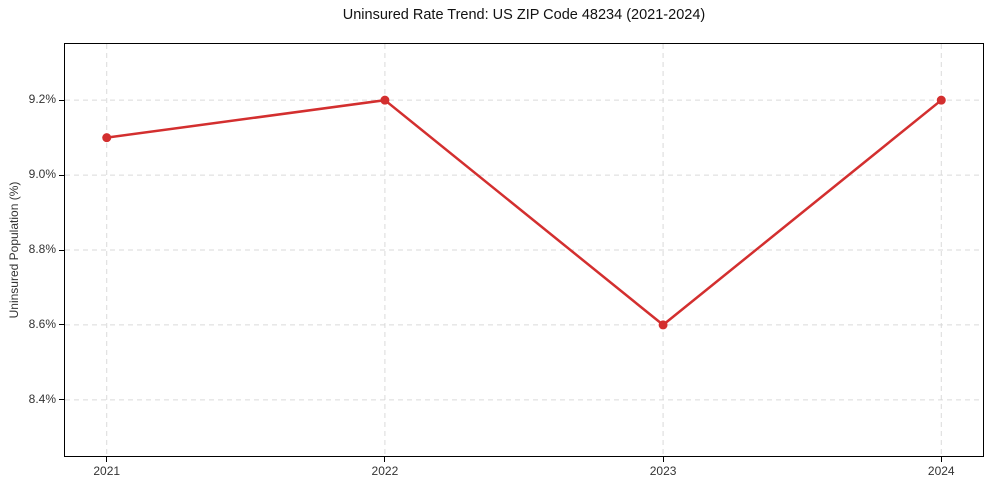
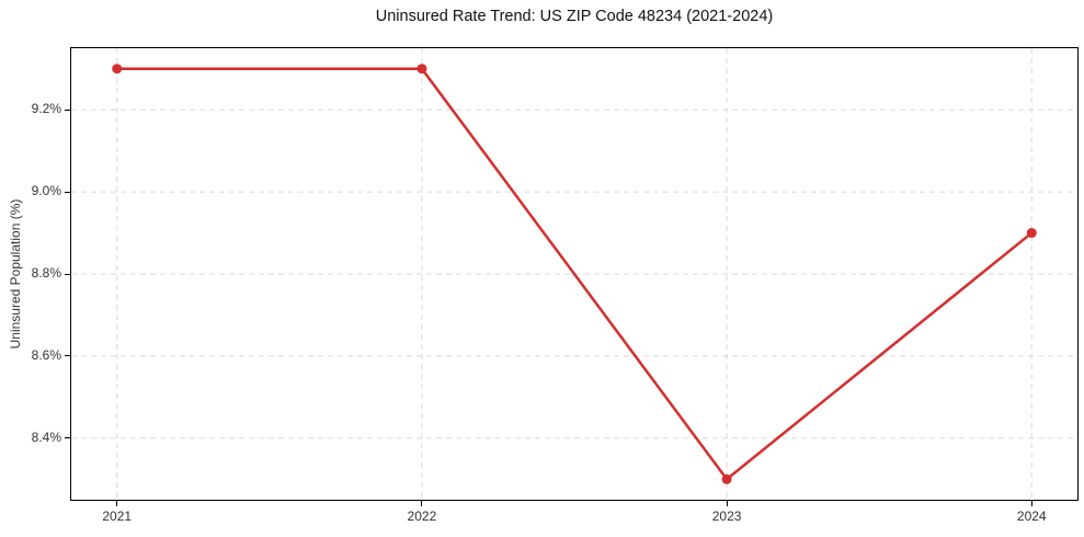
2021: 9.1% -> 9.3%
2022: 9.2% -> 9.3%
2023: 8.6% -> 8.3%
2024: 9.2% -> 8.9%
